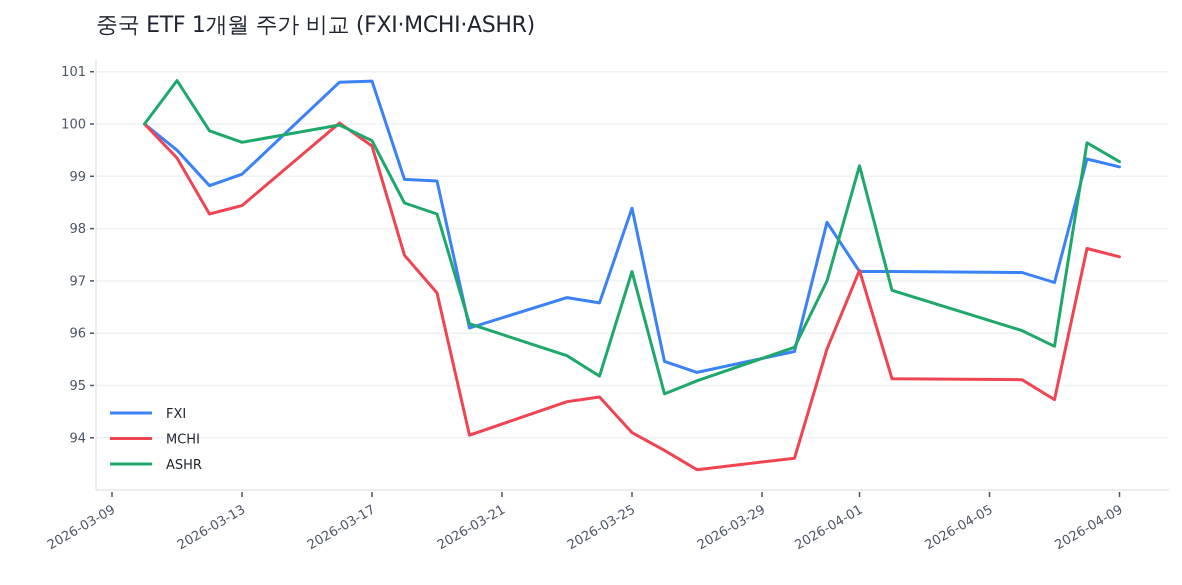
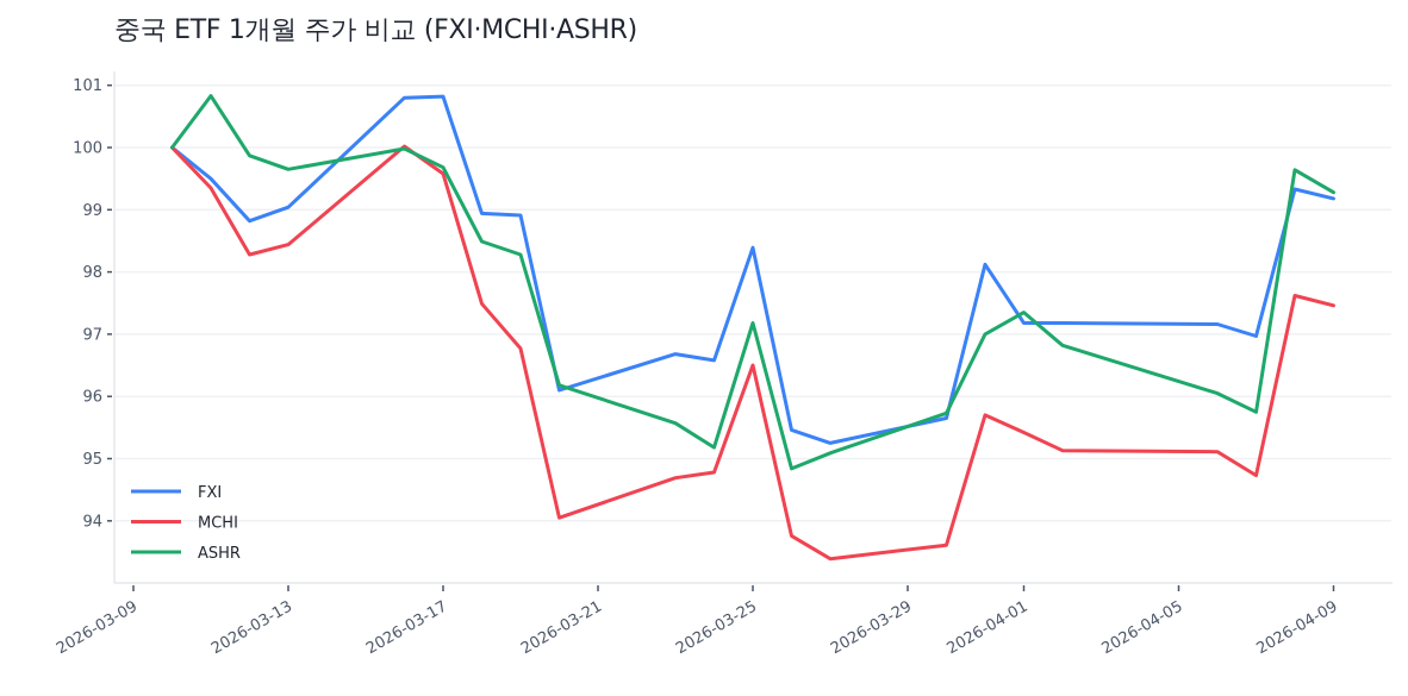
MCHI/2026-03-25: 94.1 -> 96.5
MCHI/2026-04-01: 97.2 -> 95.4
ASHR/2026-04-01: 99.2 -> 97.3
